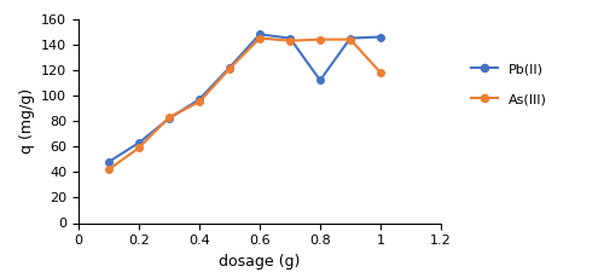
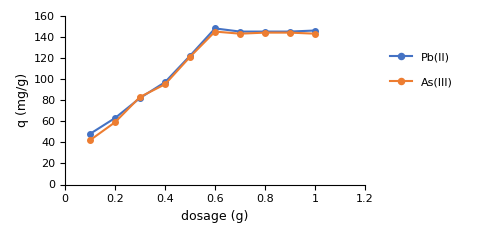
Pb(II)/0.8: 112 -> 145
As(III)/1: 118 -> 143
